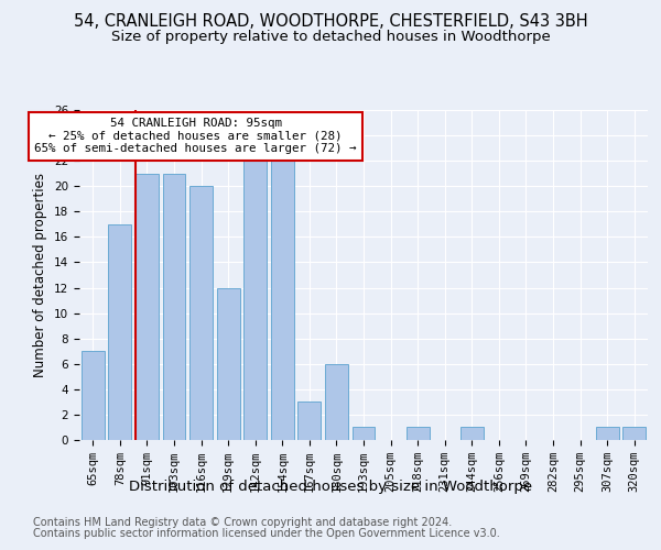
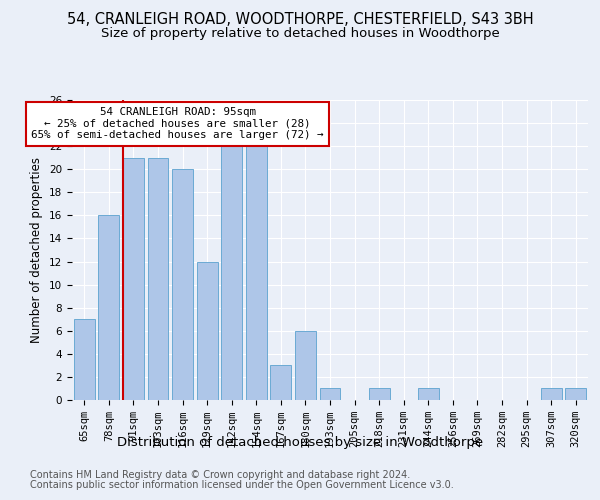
78sqm: 17 -> 16
